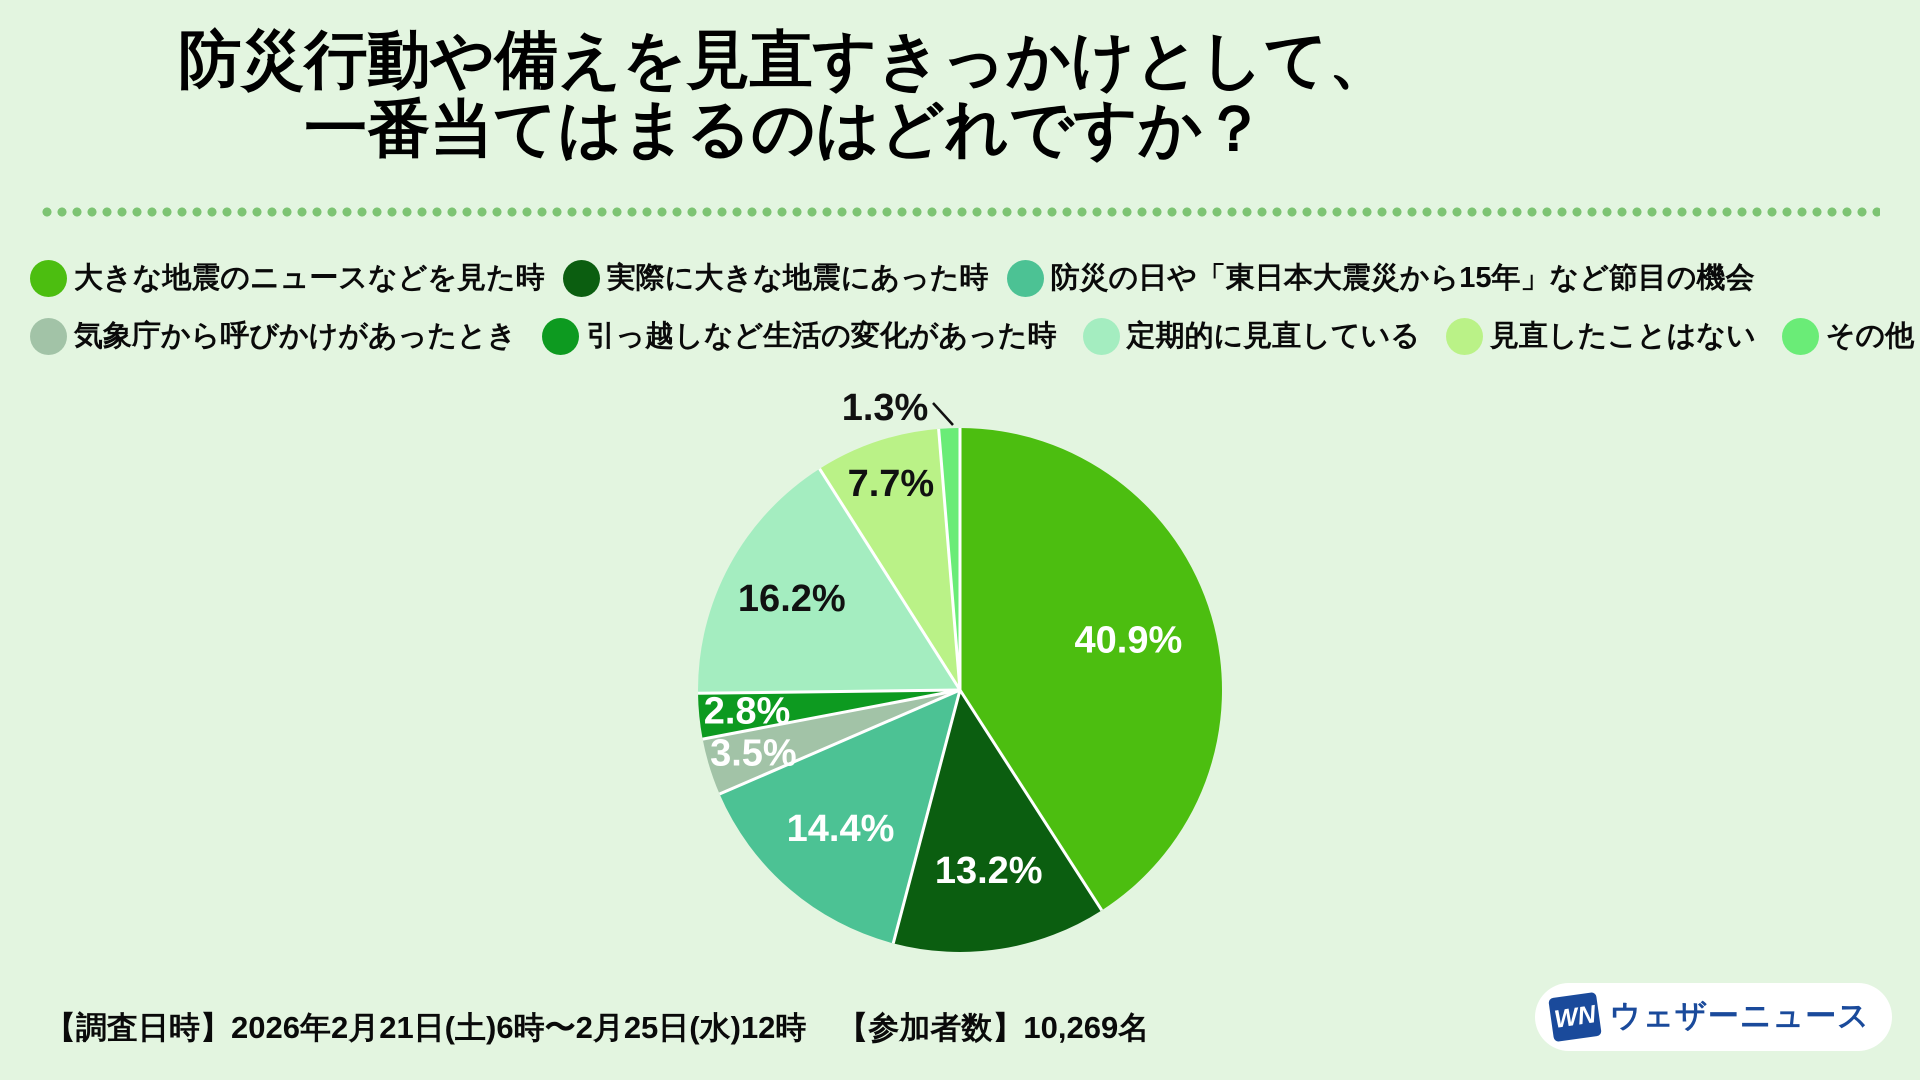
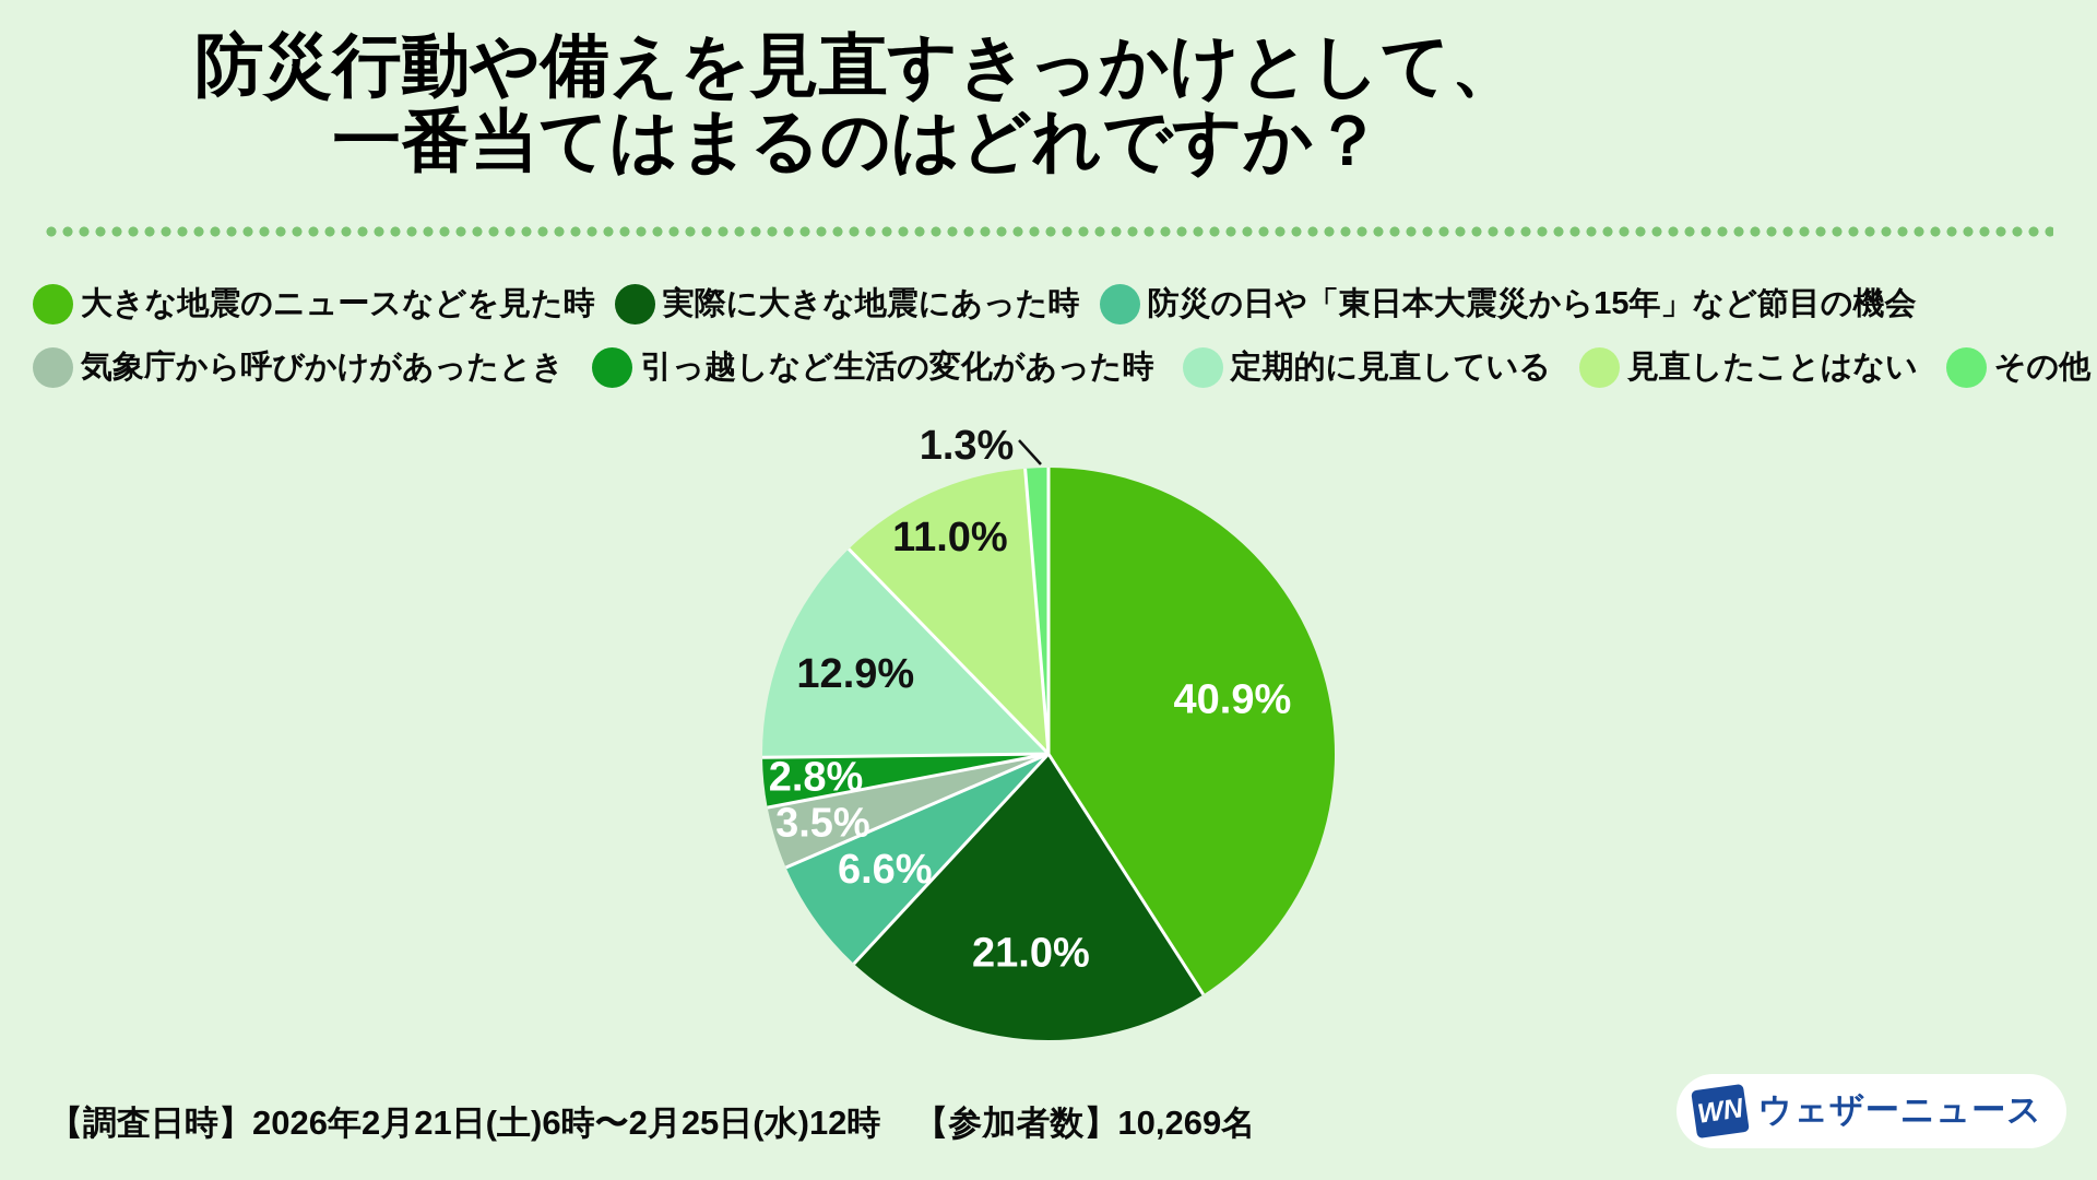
実際に大きな地震にあった時: 13.2% -> 21.0%
防災の日や「東日本大震災から15年」など節目の機会: 14.4% -> 6.6%
定期的に見直している: 16.2% -> 12.9%
見直したことはない: 7.7% -> 11.0%
